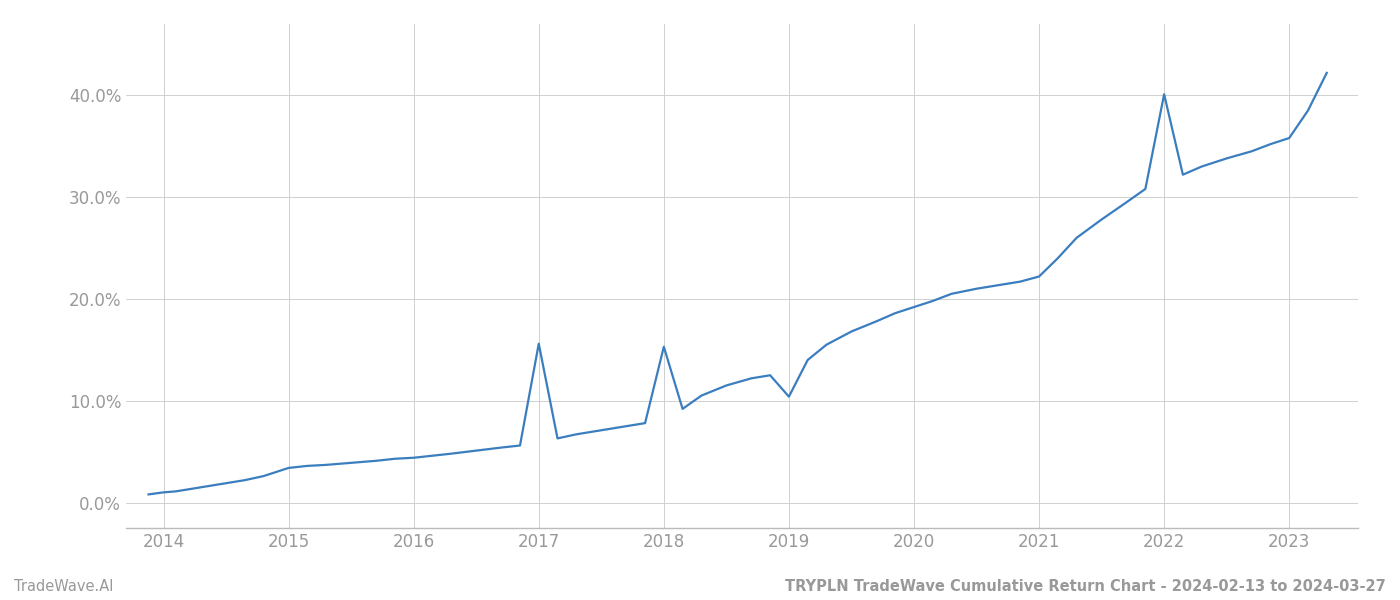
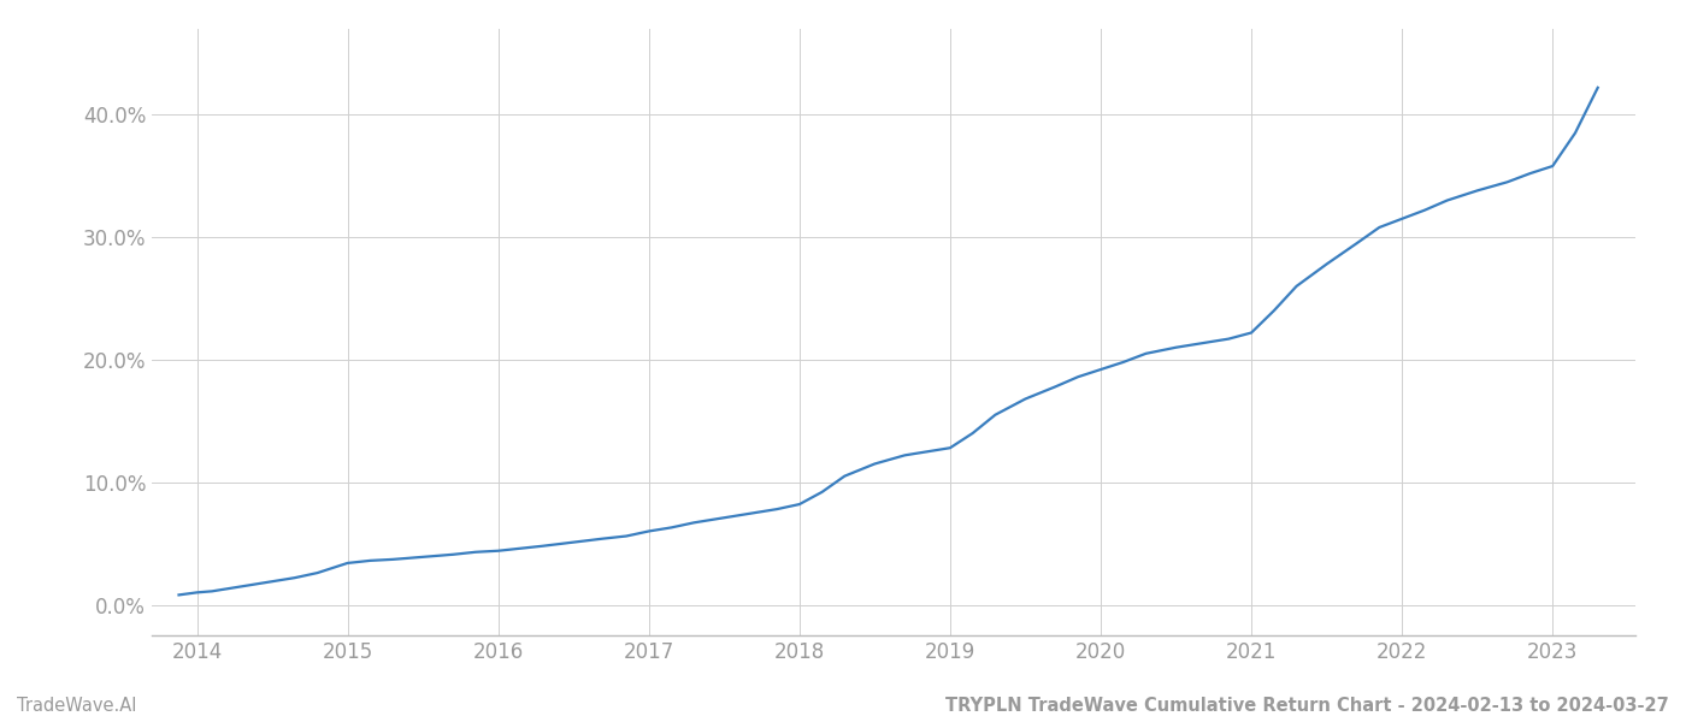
2017: 15.6% -> 6.0%
2018: 15.3% -> 8.2%
2019: 10.4% -> 12.8%
2022: 40.1% -> 31.5%
